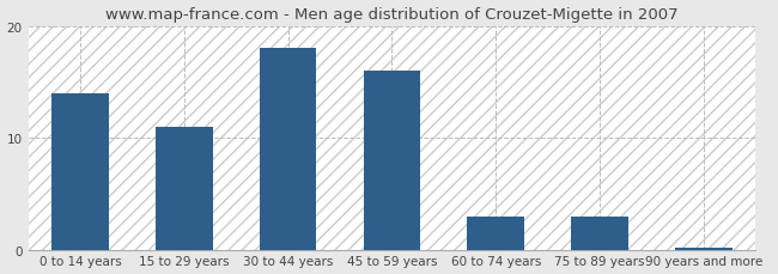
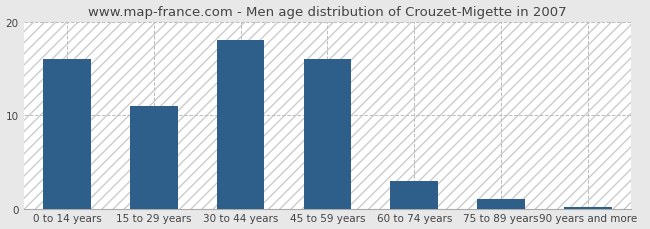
0 to 14 years: 14.0 -> 16.0
75 to 89 years: 3.0 -> 1.0
